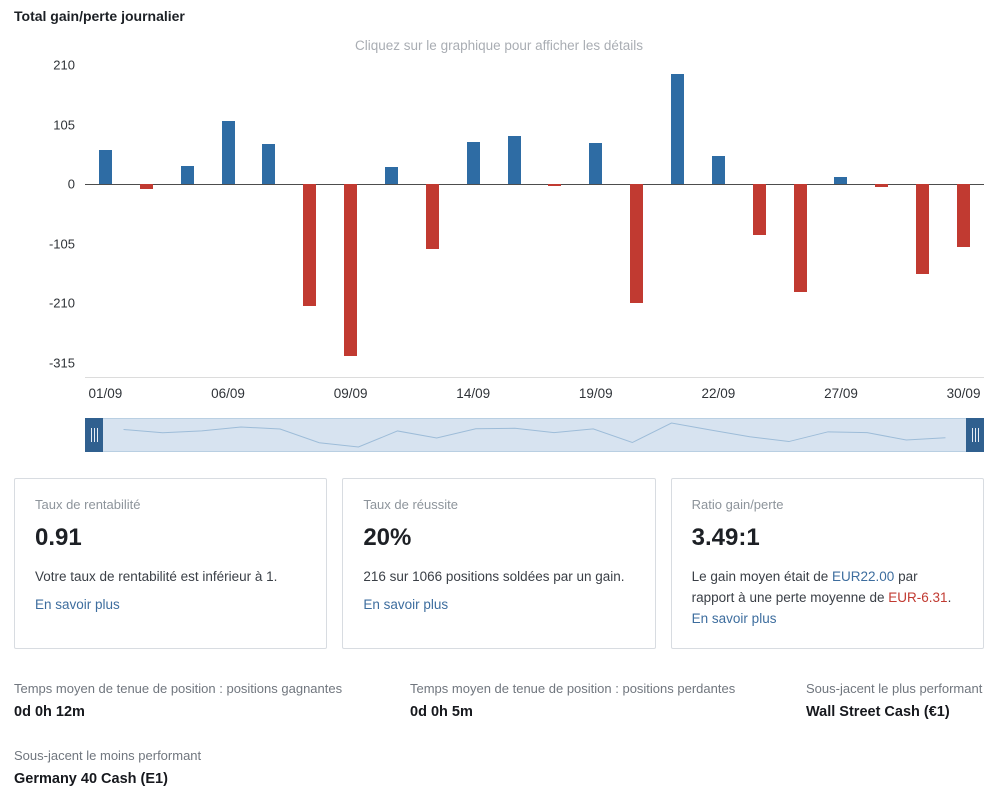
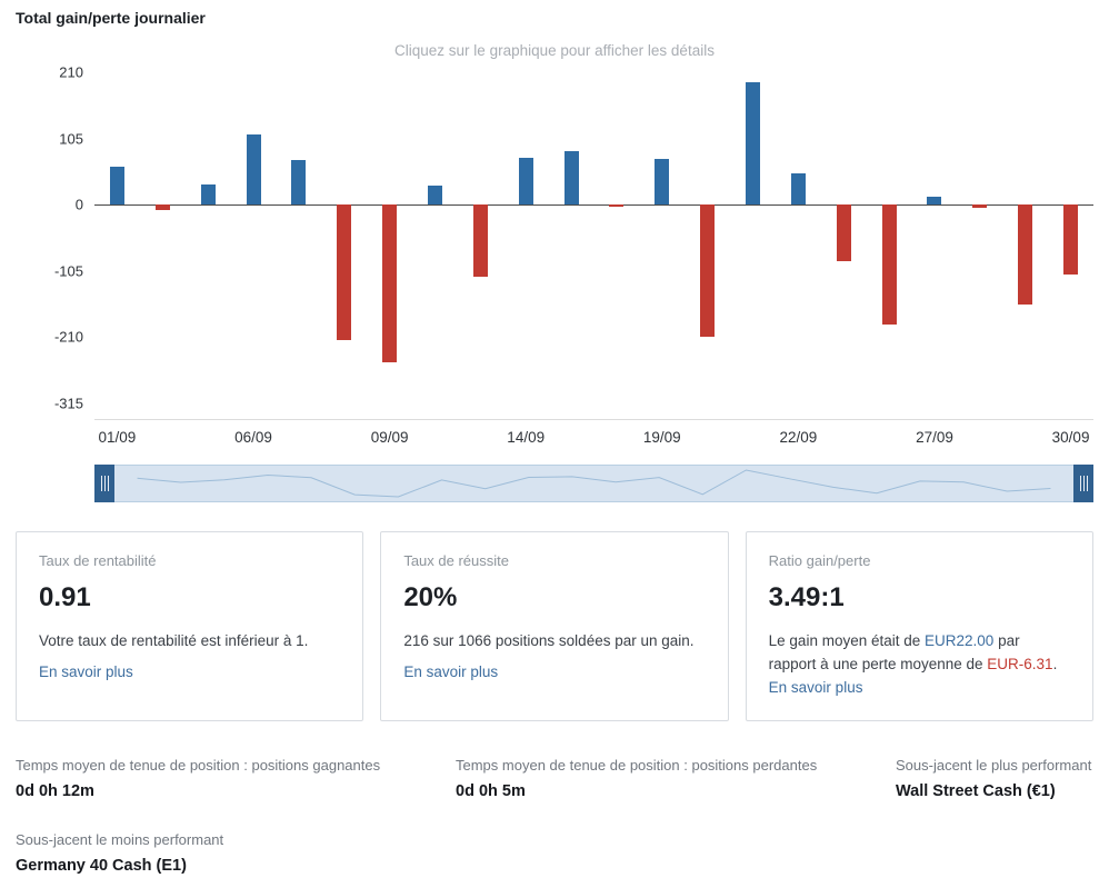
09/09: -300 -> -250
